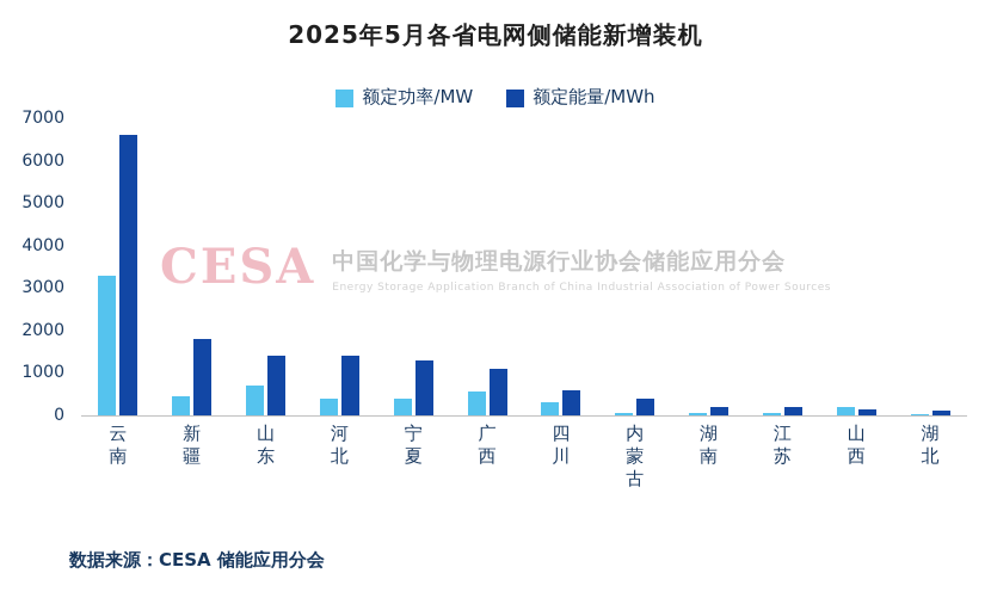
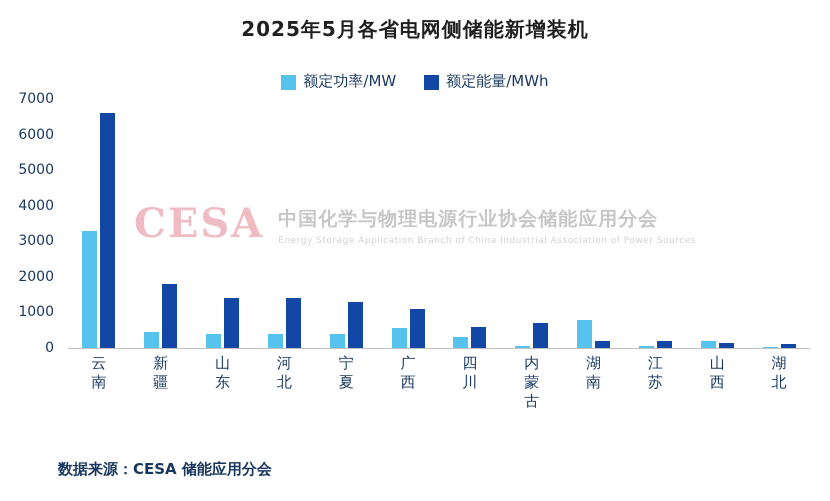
额定功率/MW/山东: 700 -> 400
额定能量/MWh/内蒙古: 400 -> 700
额定功率/MW/湖南: 100 -> 800
